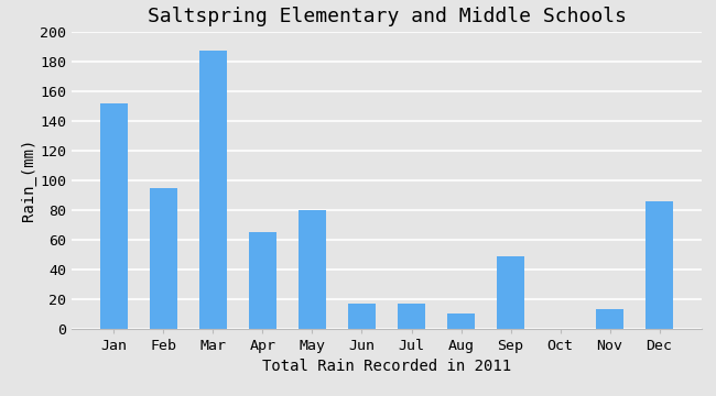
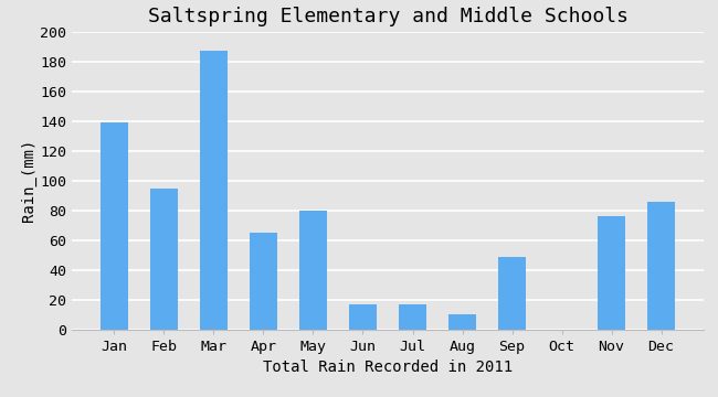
Jan: 152 -> 139
Nov: 13 -> 76
